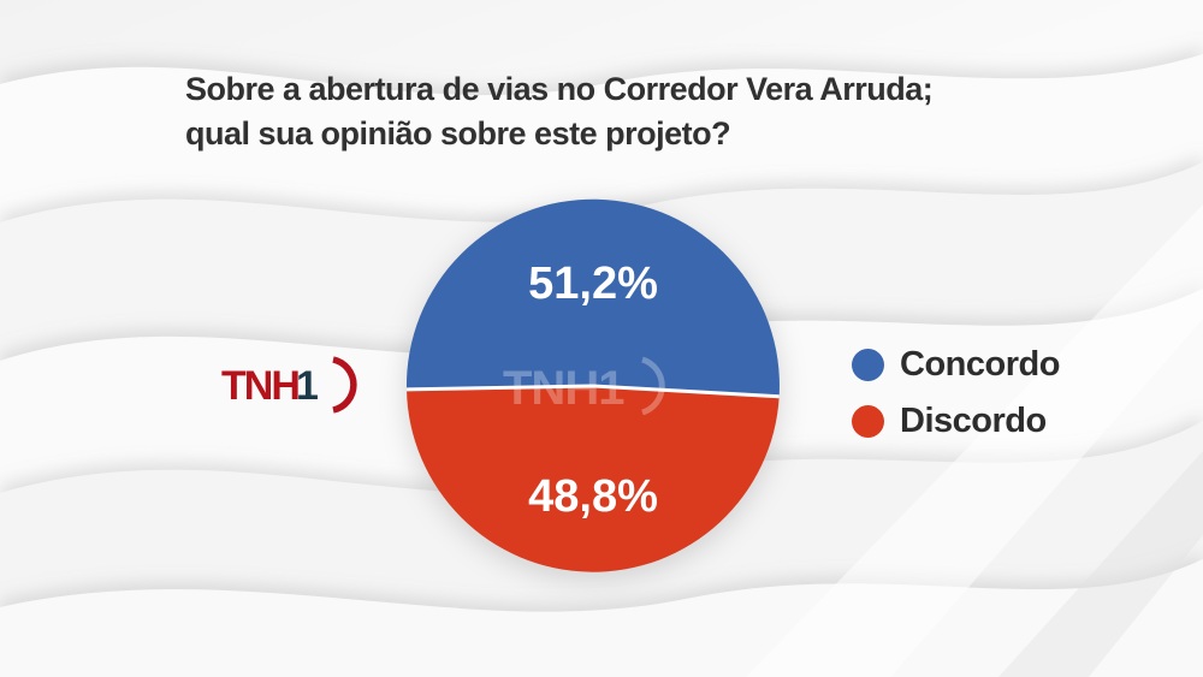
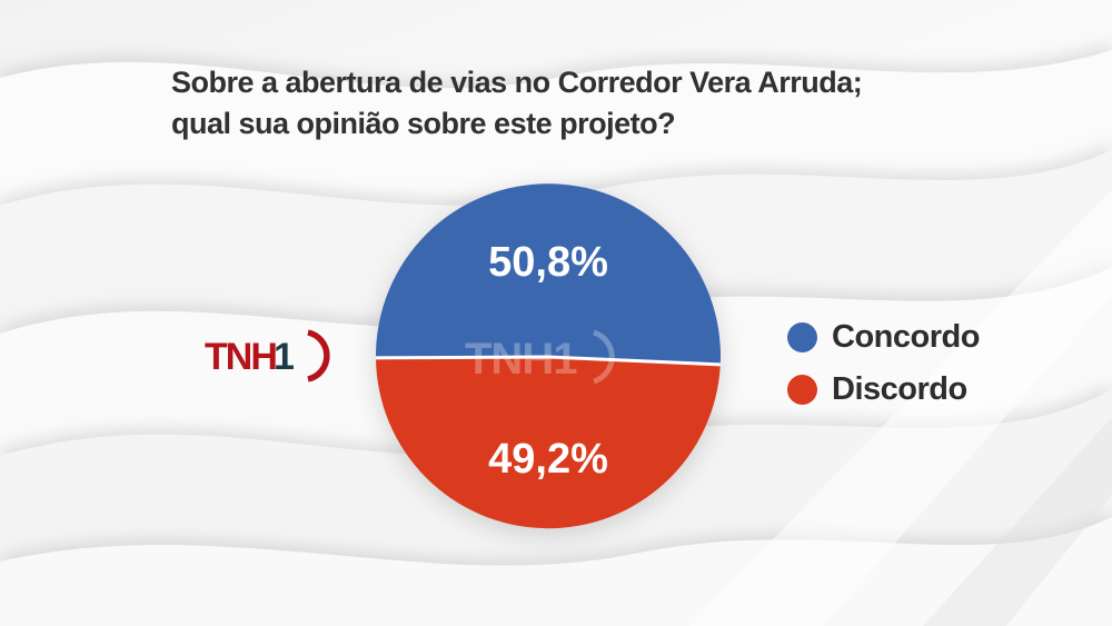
Concordo: 51,2% -> 50,8%
Discordo: 48,8% -> 49,2%
